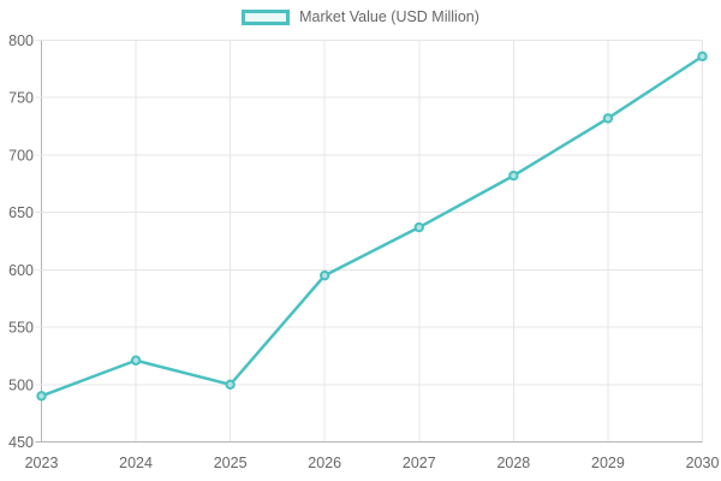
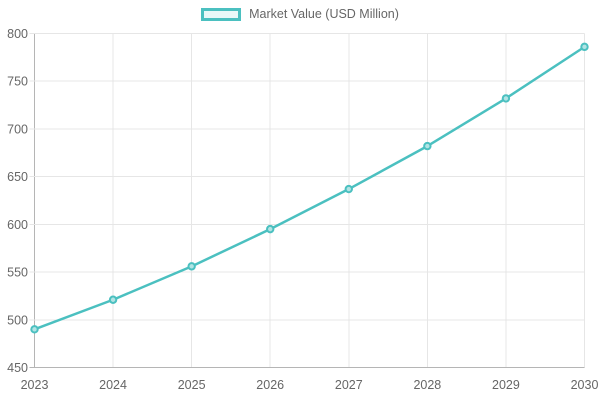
2025: 500 -> 560
